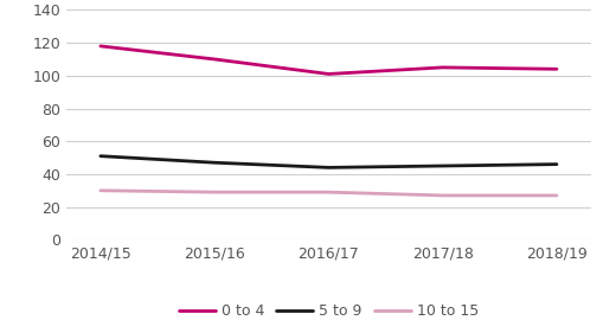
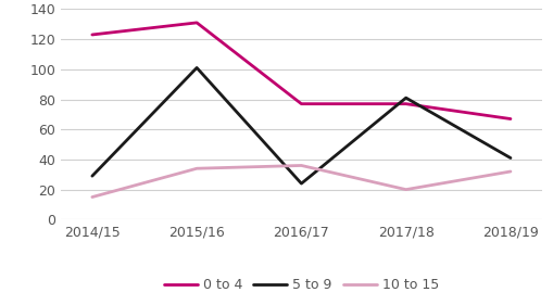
0 to 4/2014/15: 118 -> 123
5 to 9/2014/15: 51 -> 29
10 to 15/2014/15: 30 -> 15
0 to 4/2015/16: 110 -> 131
5 to 9/2015/16: 47 -> 101
10 to 15/2015/16: 29 -> 34
0 to 4/2016/17: 101 -> 77
5 to 9/2016/17: 44 -> 24
10 to 15/2016/17: 29 -> 36
0 to 4/2017/18: 105 -> 77
5 to 9/2017/18: 45 -> 81
10 to 15/2017/18: 27 -> 20
0 to 4/2018/19: 104 -> 67
5 to 9/2018/19: 46 -> 41
10 to 15/2018/19: 27 -> 32
